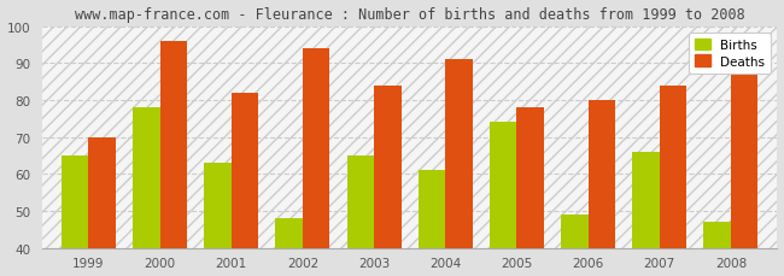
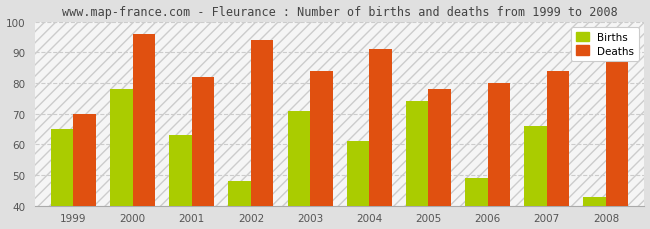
Births/2003: 65 -> 71
Births/2008: 47 -> 43
